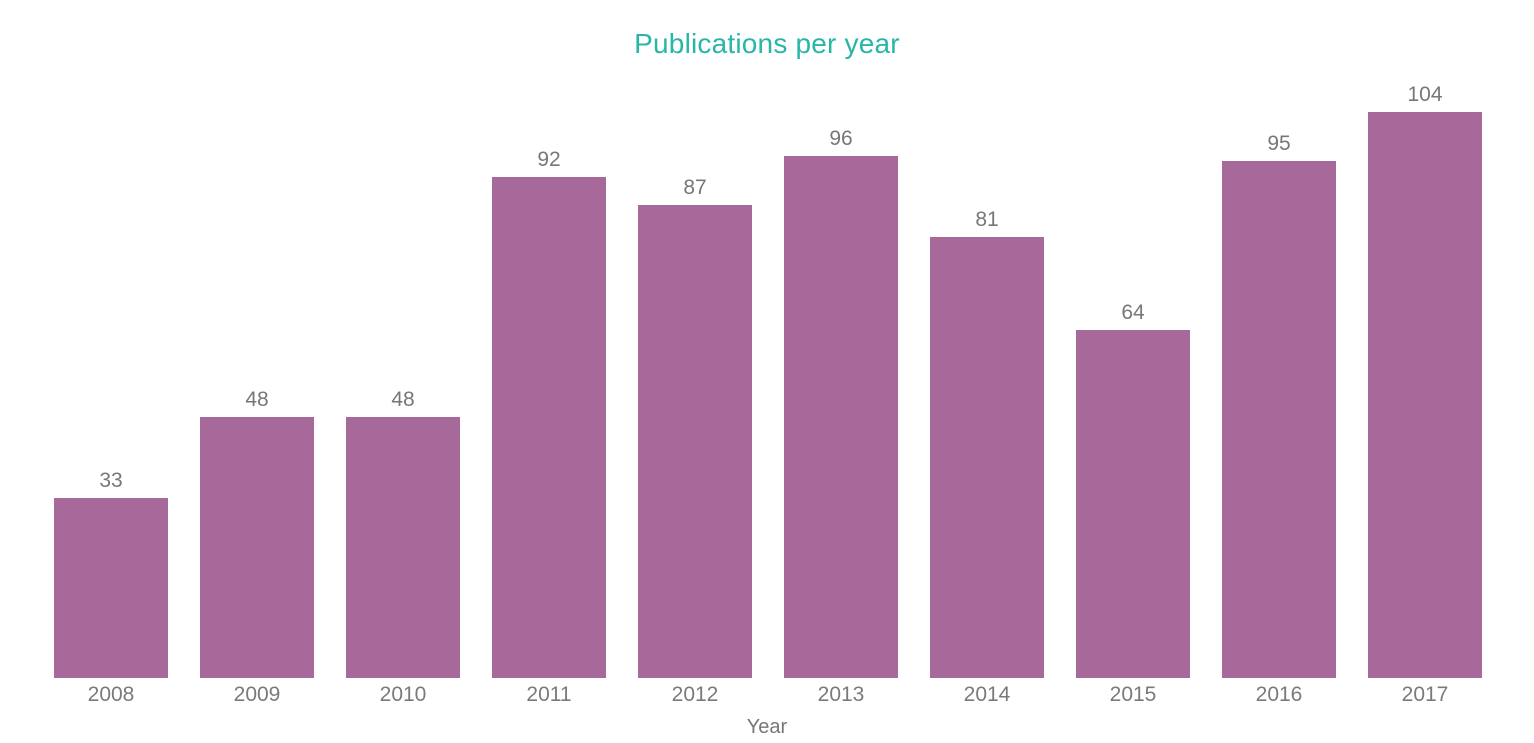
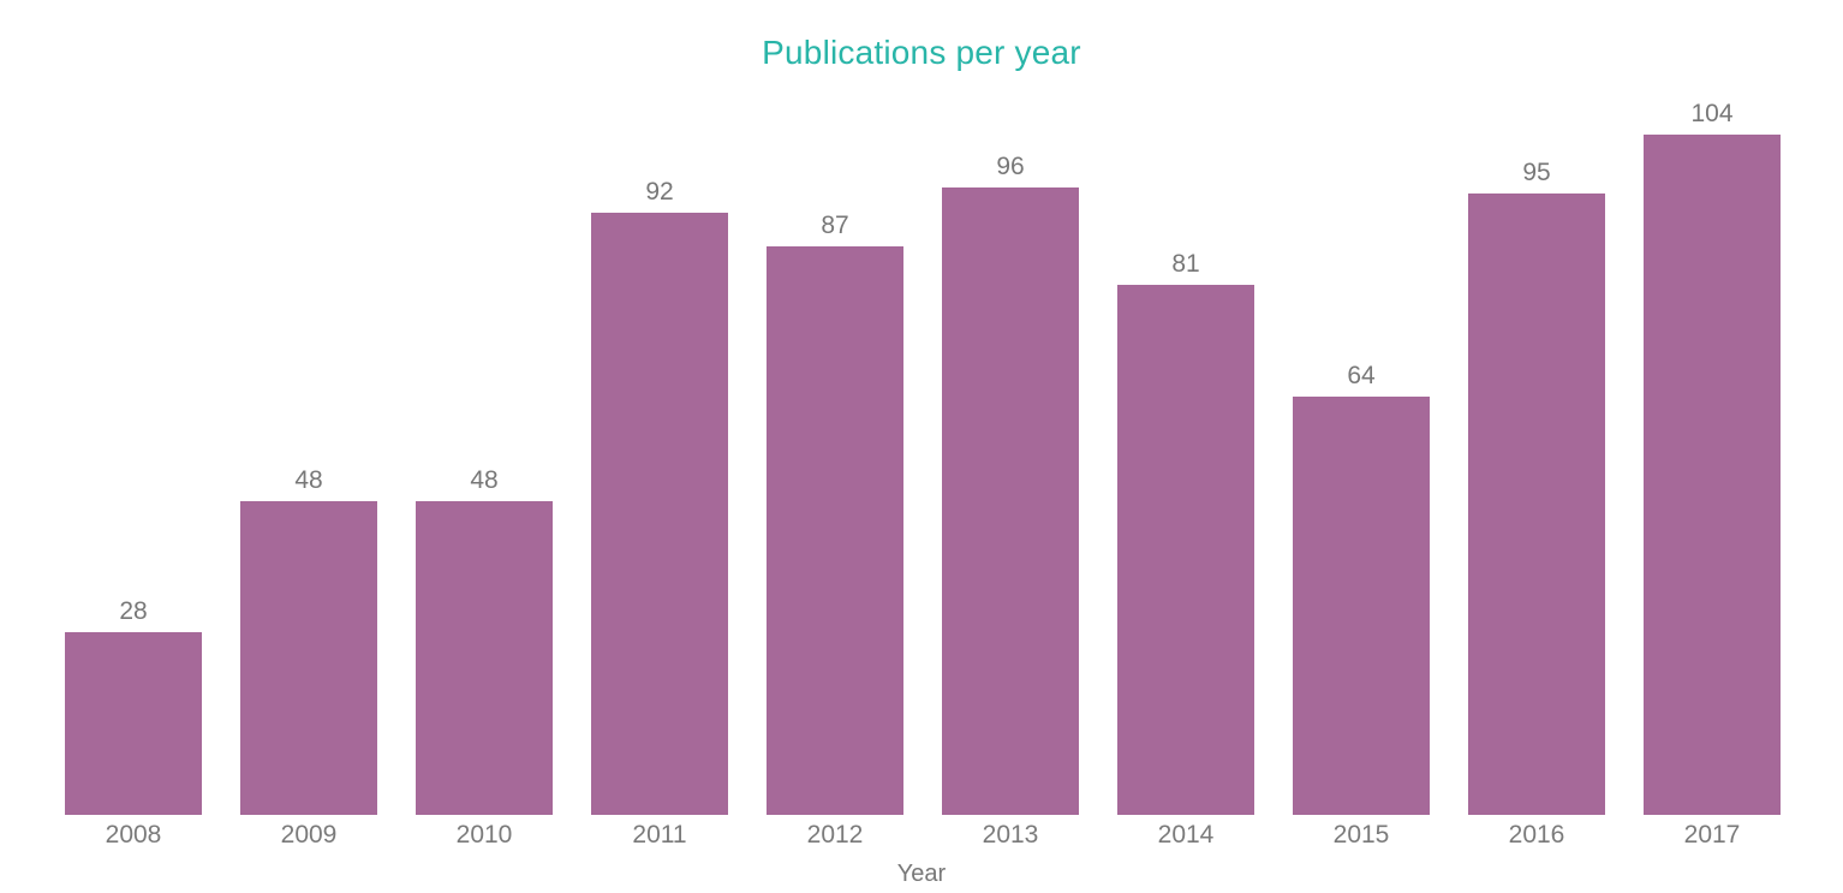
2008: 33 -> 28
